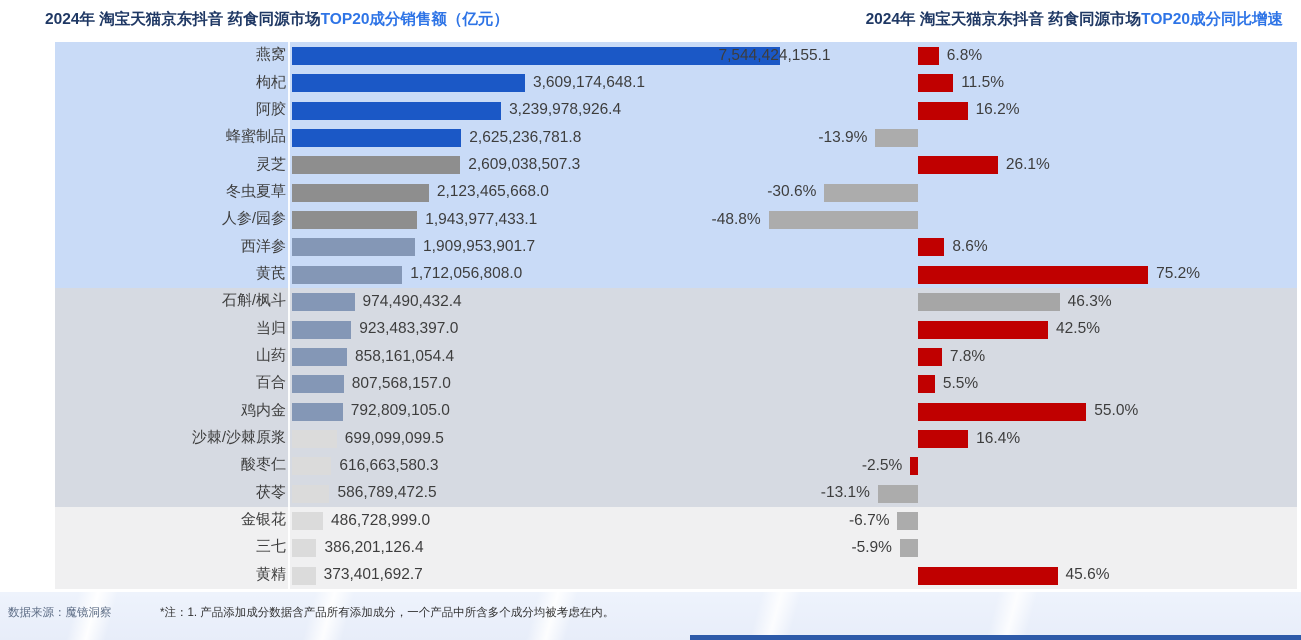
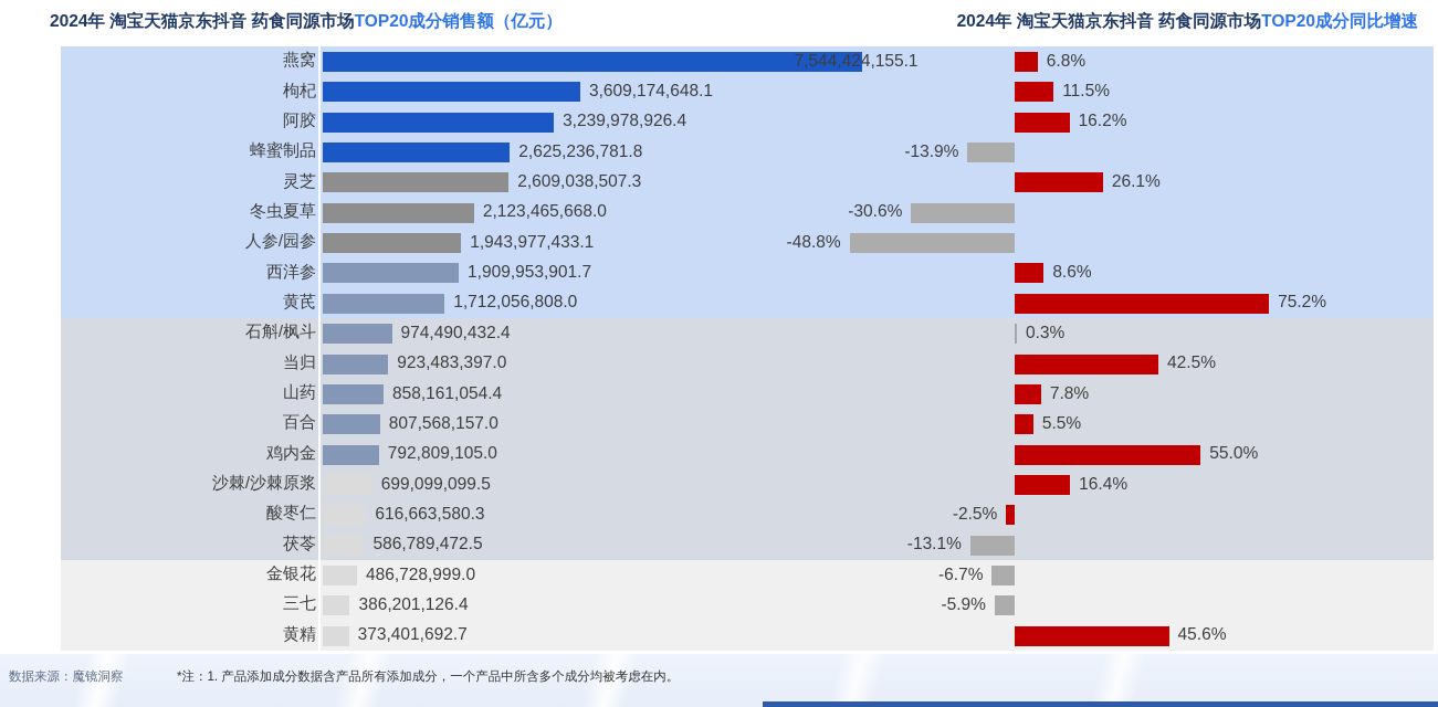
2024年 淘宝天猫京东抖音 药食同源市场TOP20成分同比增速/石斛/枫斗: 46.3% -> 0.3%
